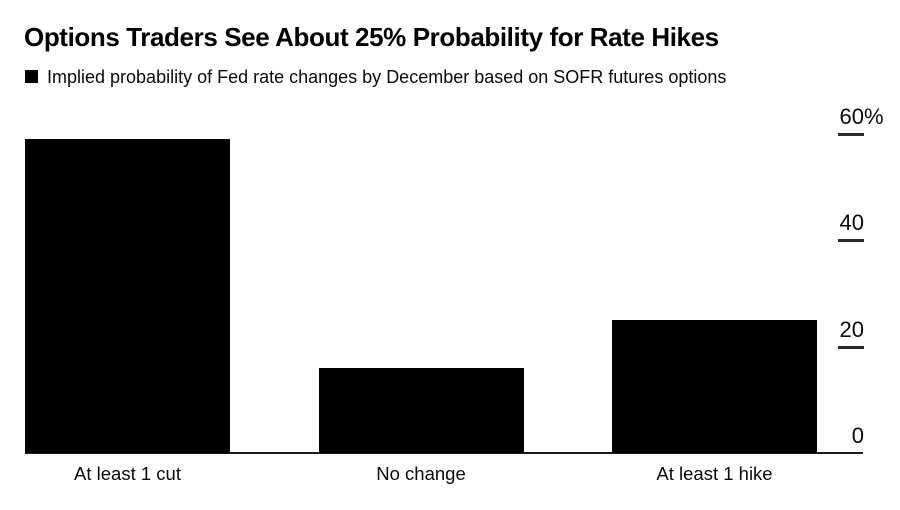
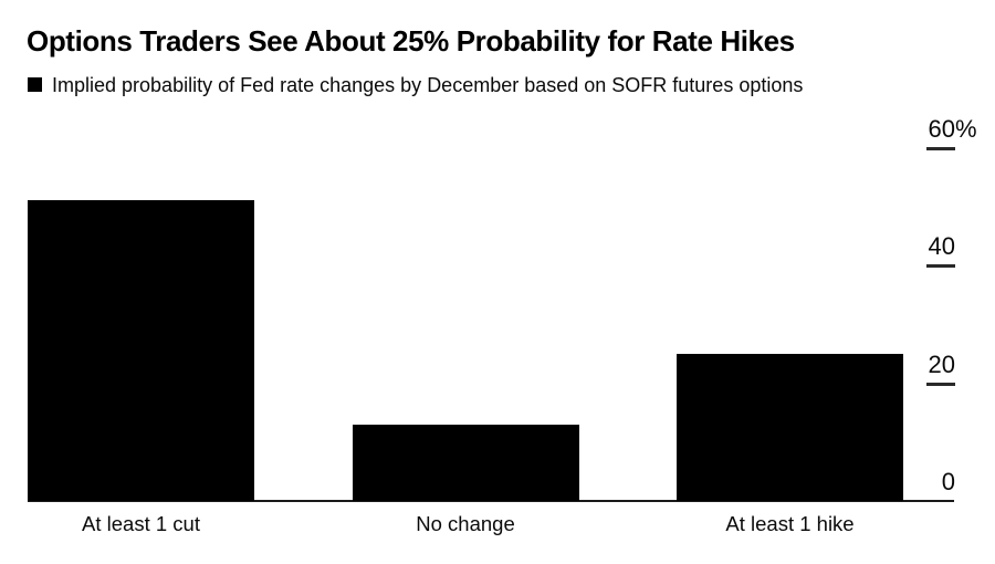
At least 1 cut: 59 -> 51
No change: 16 -> 13
